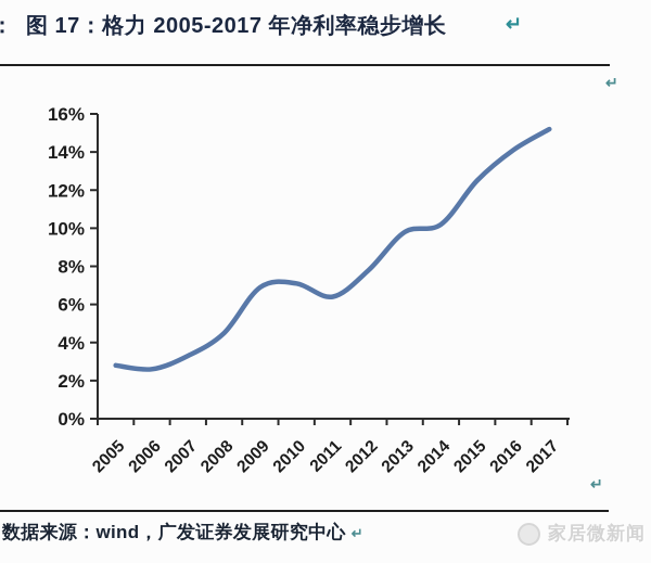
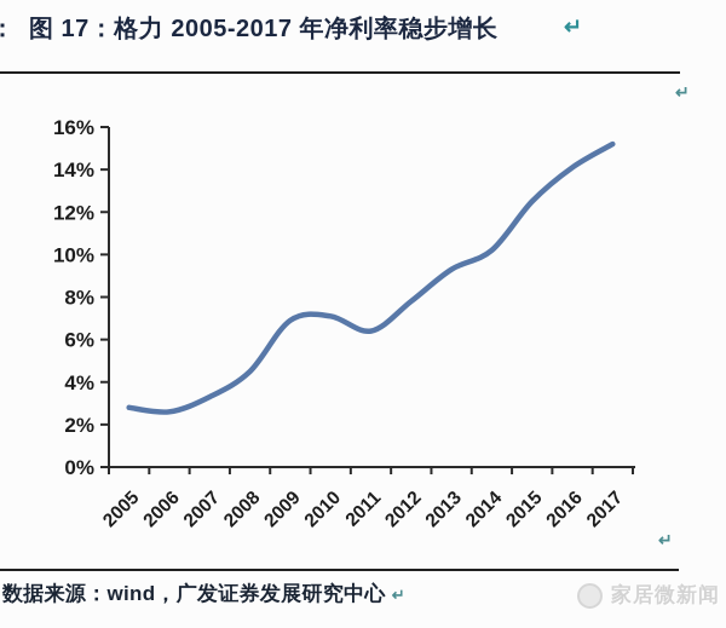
2013: 9.8% -> 9.3%
